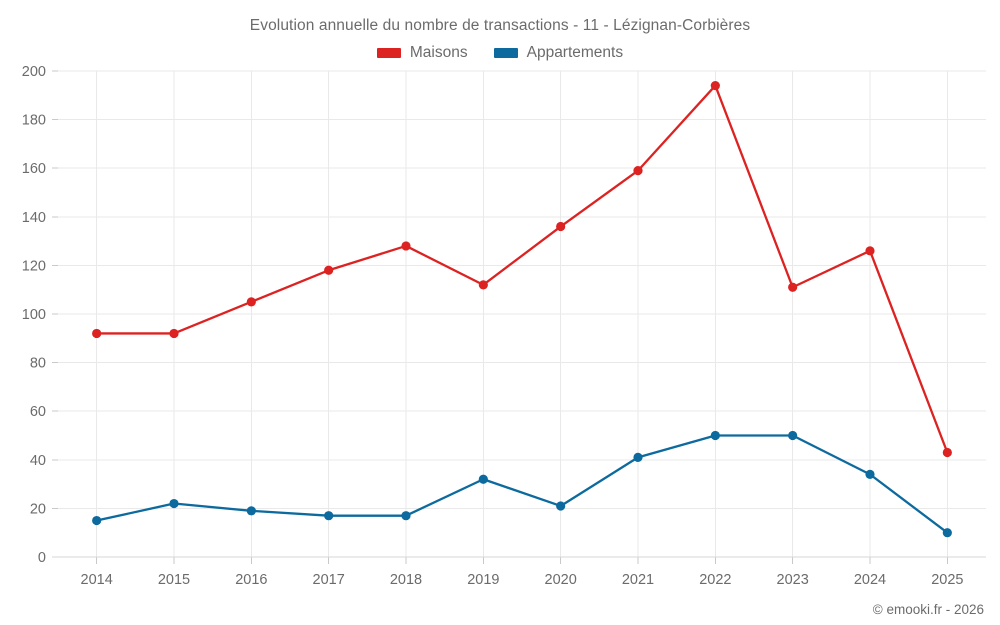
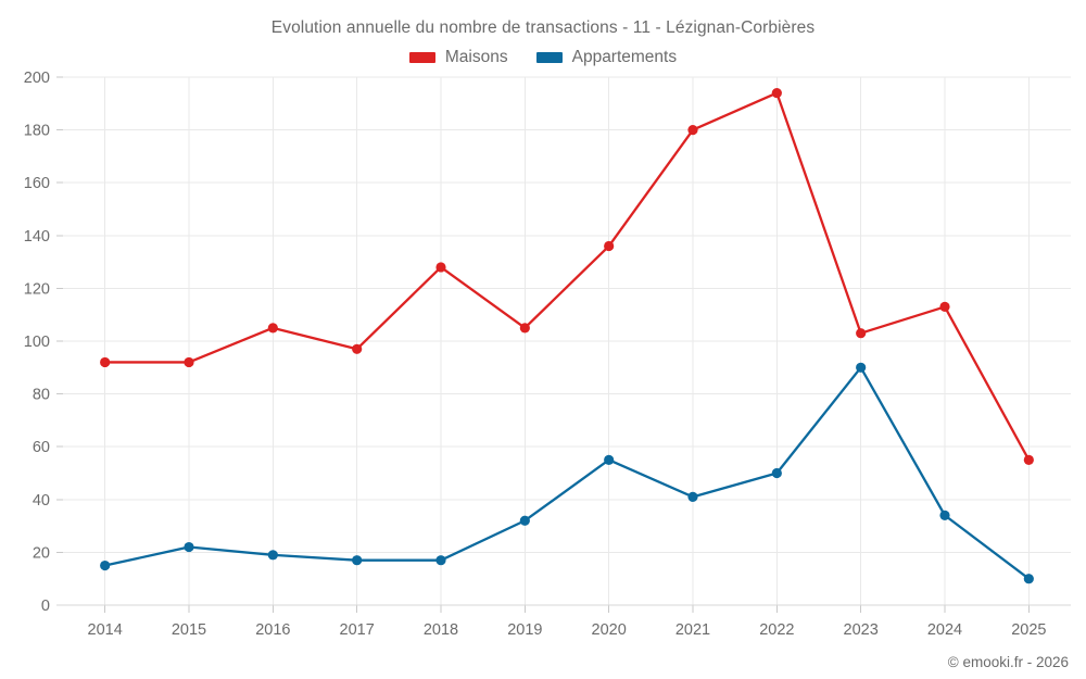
Maisons/2017: 118 -> 97
Maisons/2019: 112 -> 105
Appartements/2020: 21 -> 55
Maisons/2021: 159 -> 180
Maisons/2023: 111 -> 103
Appartements/2023: 50 -> 90
Maisons/2024: 126 -> 113
Maisons/2025: 43 -> 55
